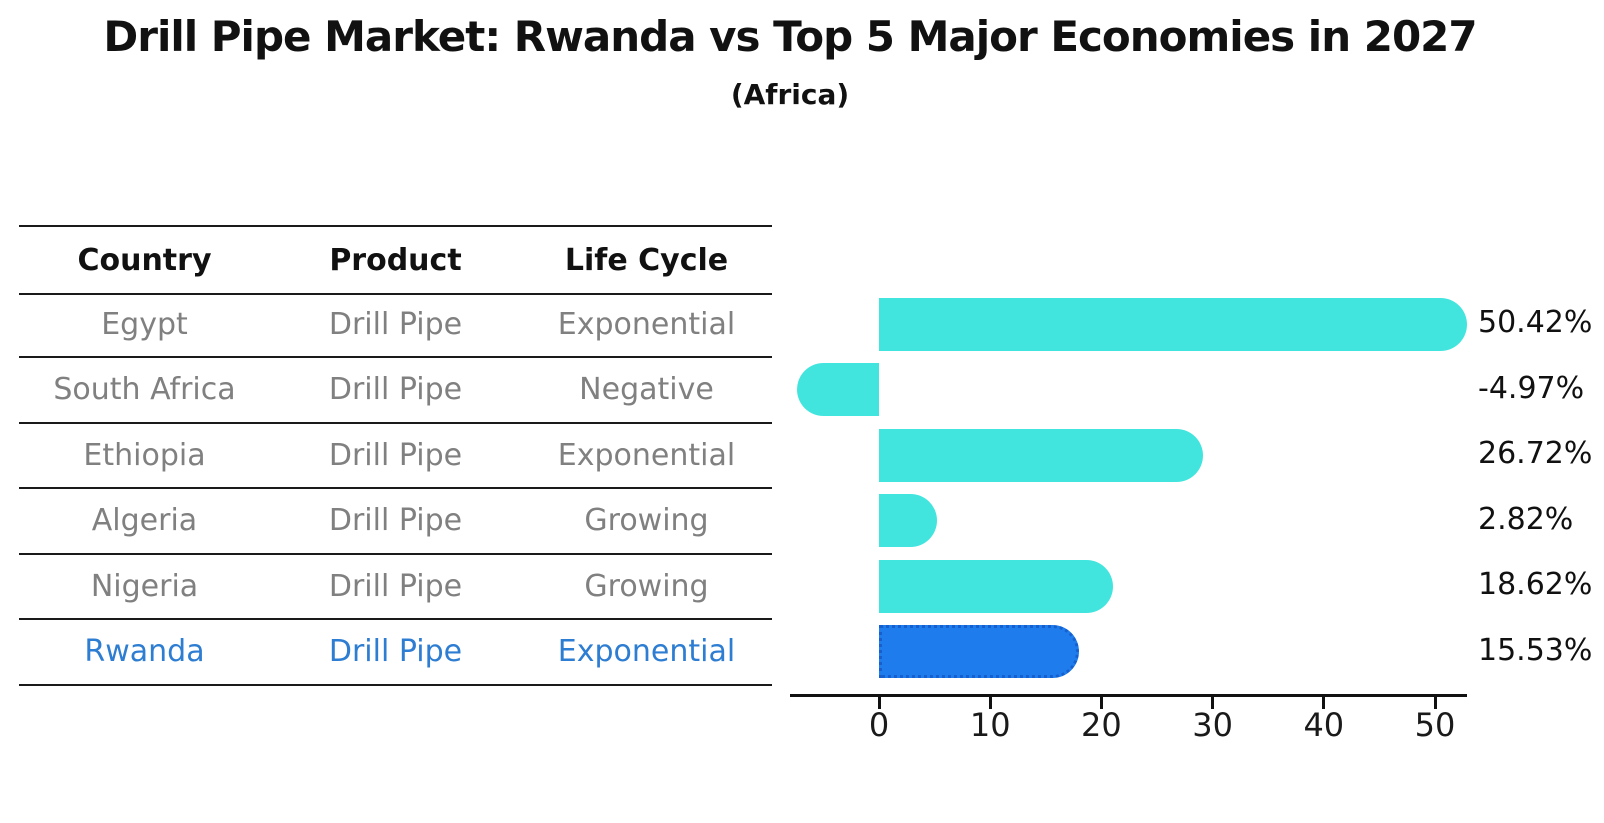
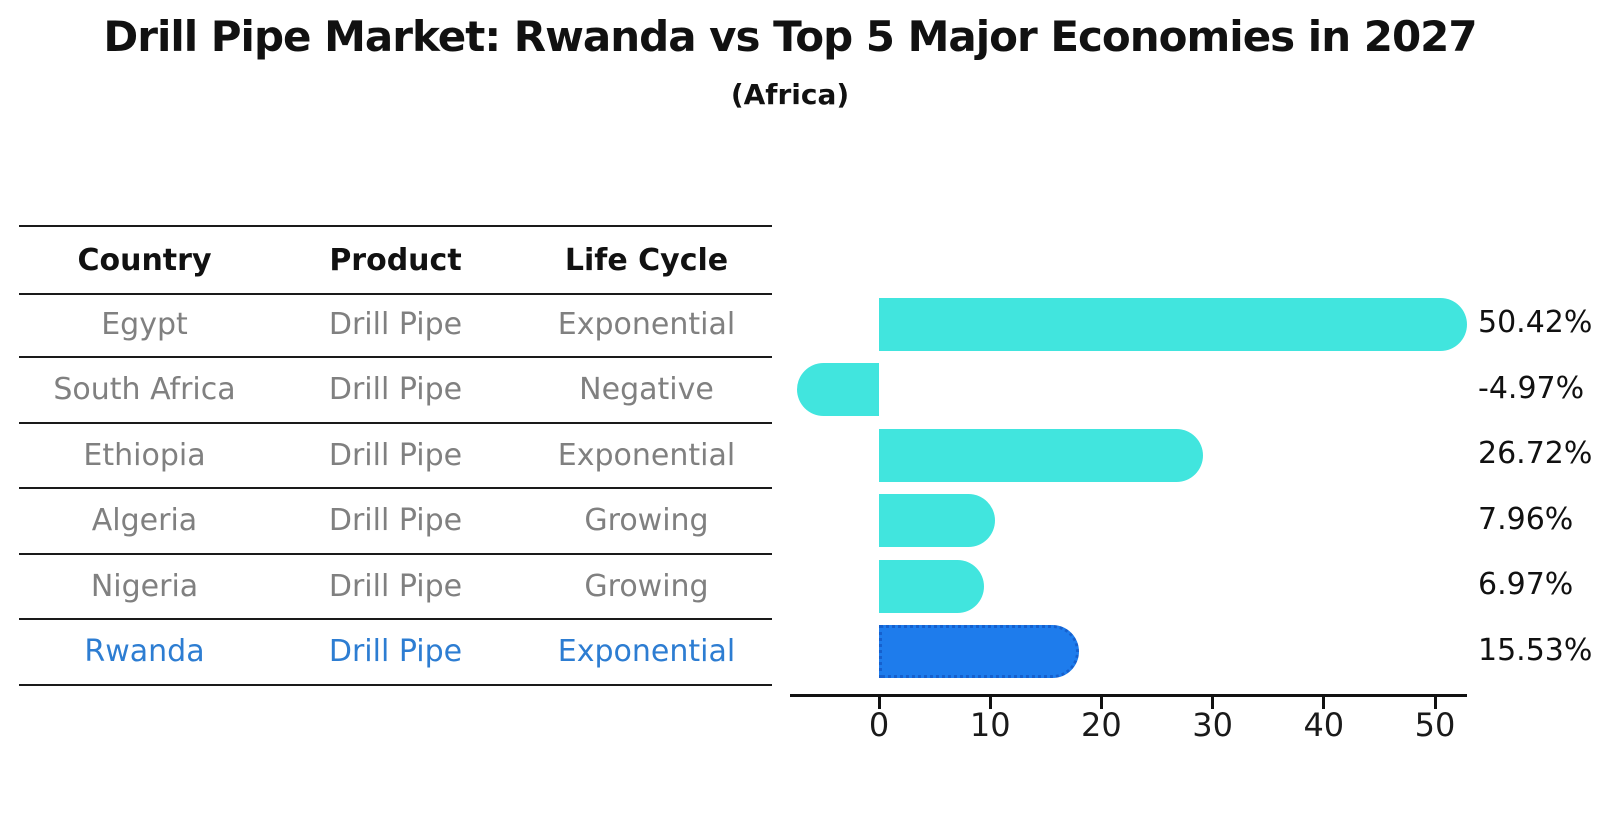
Algeria: 2.82% -> 7.96%
Nigeria: 18.62% -> 6.97%
